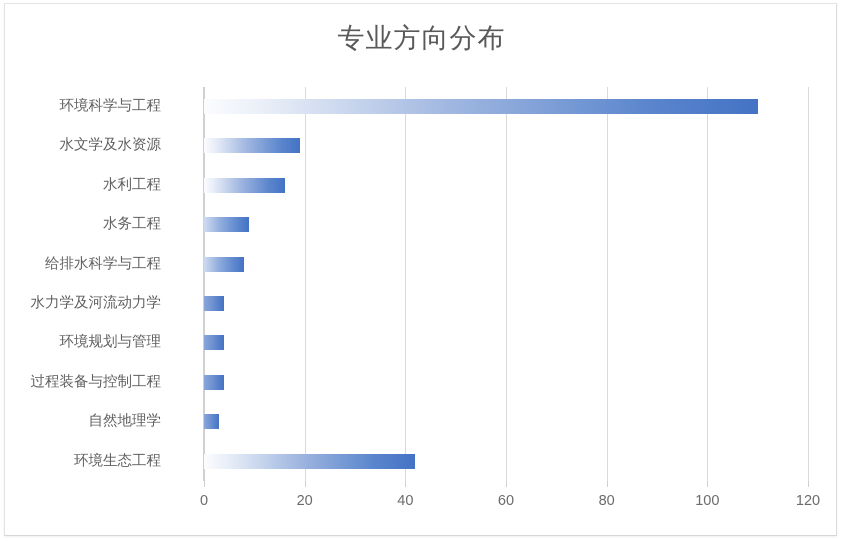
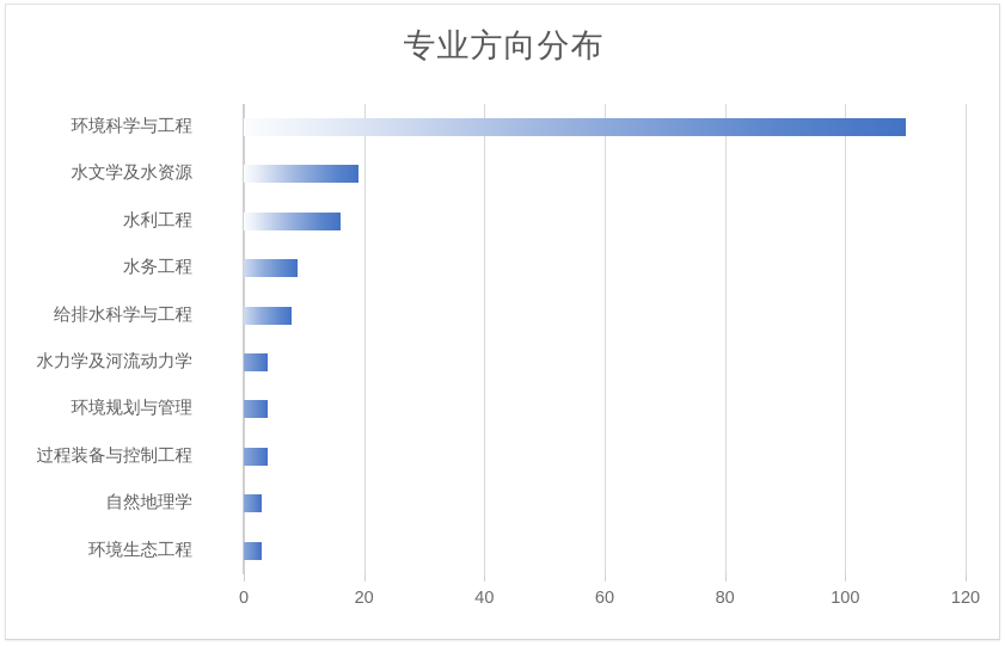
环境生态工程: 42 -> 3
